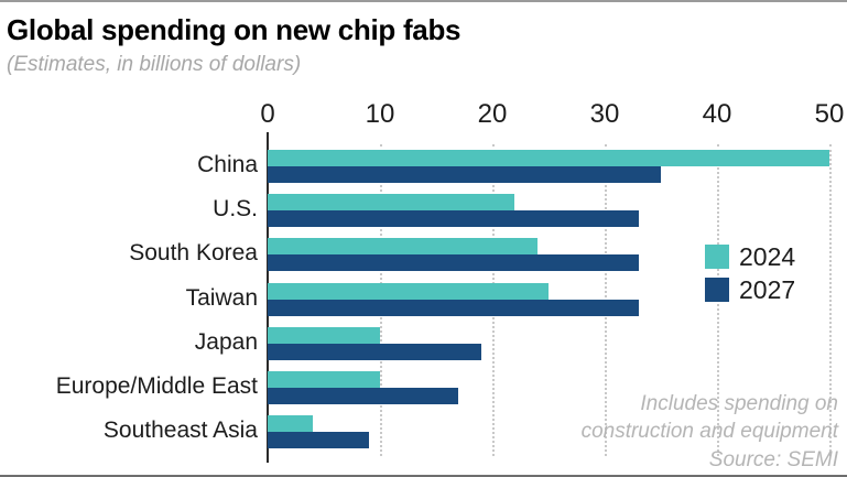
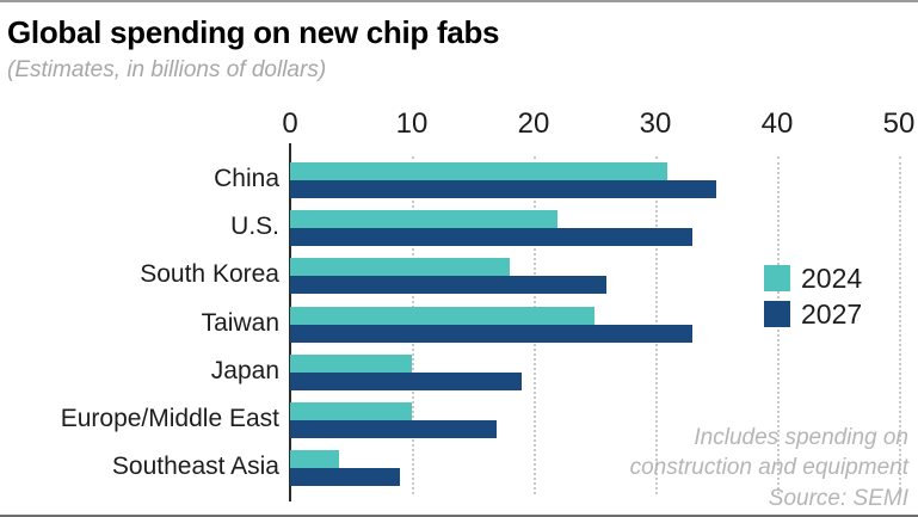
2024/China: 50 -> 31
2024/South Korea: 24 -> 18
2027/South Korea: 33 -> 26
